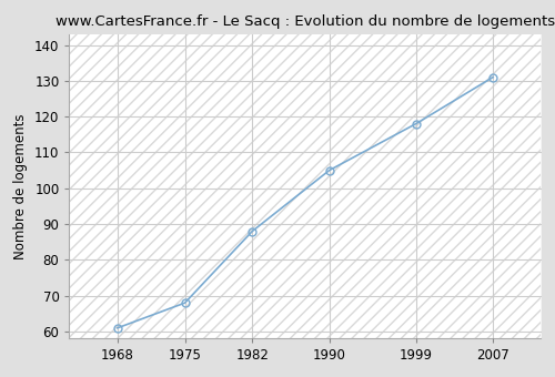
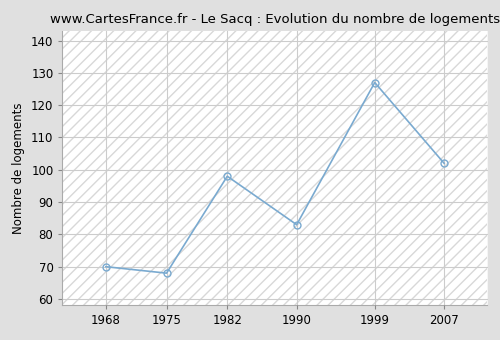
1968: 61 -> 70
1982: 88 -> 98
1990: 105 -> 83
1999: 118 -> 127
2007: 131 -> 102
